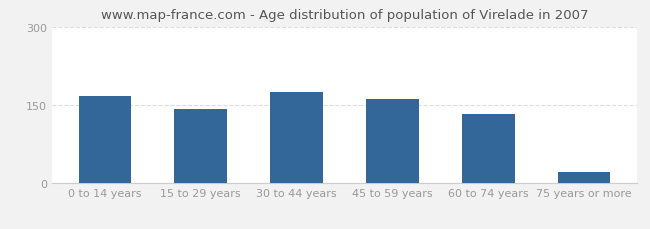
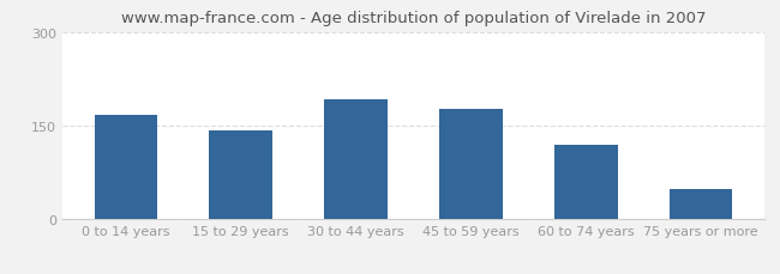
30 to 44 years: 175 -> 192
45 to 59 years: 162 -> 176
60 to 74 years: 132 -> 118
75 years or more: 22 -> 48
